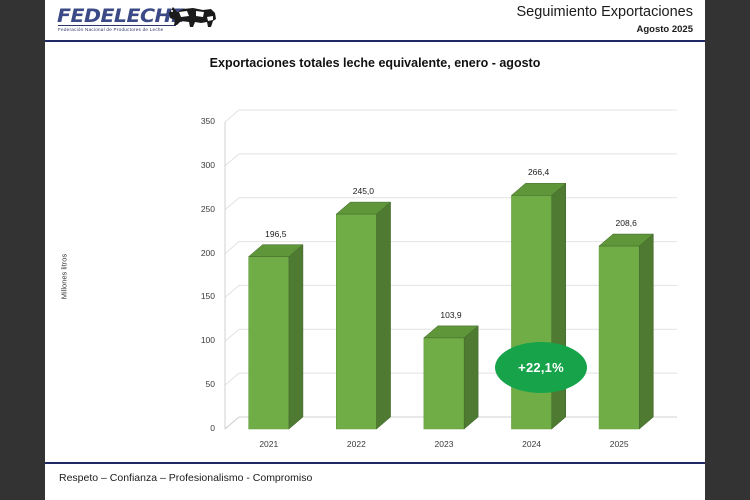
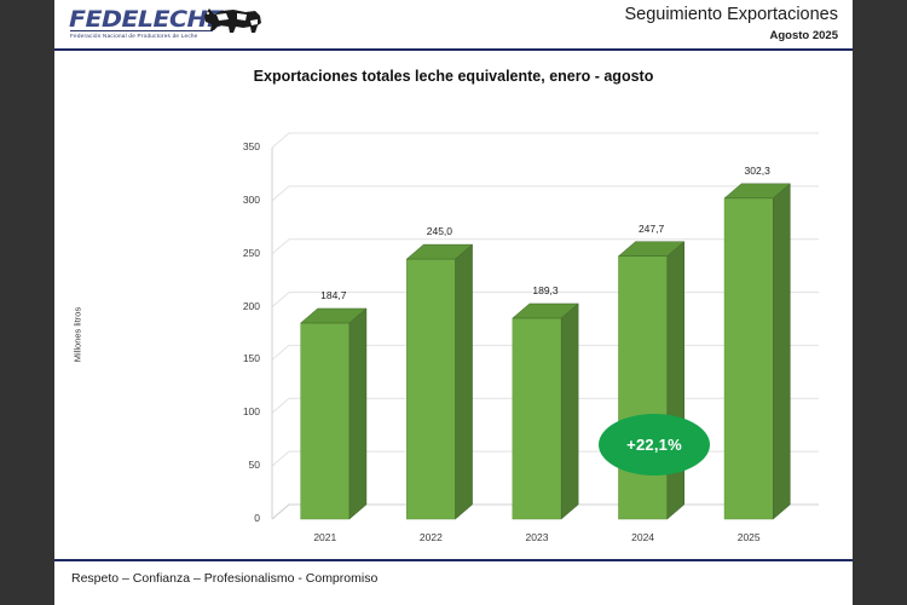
2021: 196,5 -> 184,7
2023: 103,9 -> 189,3
2024: 266,4 -> 247,7
2025: 208,6 -> 302,3
